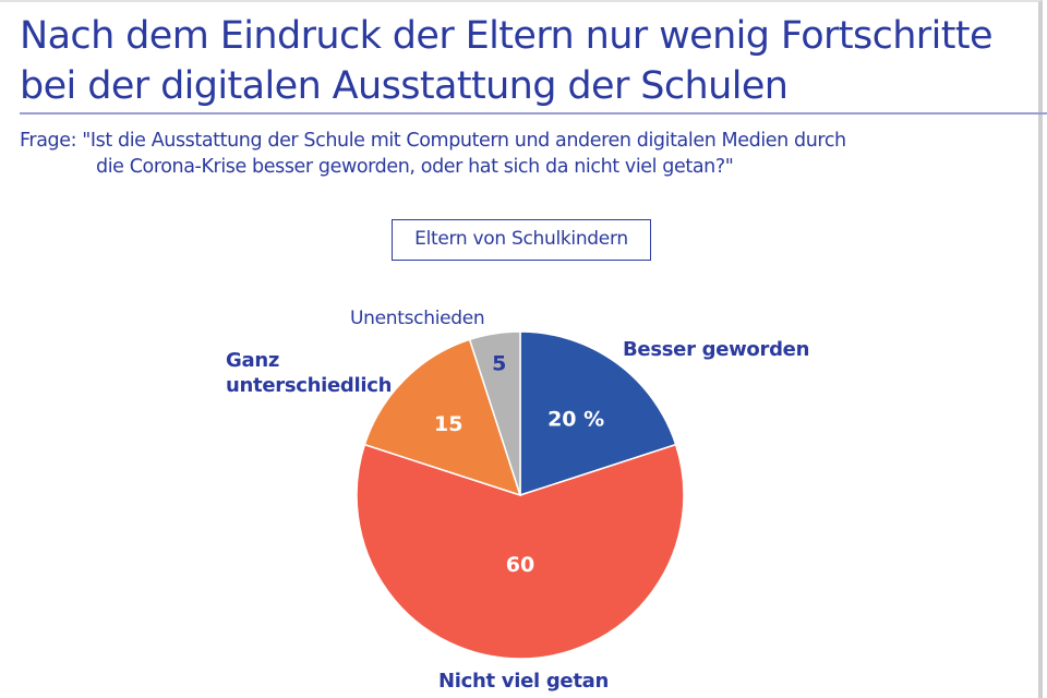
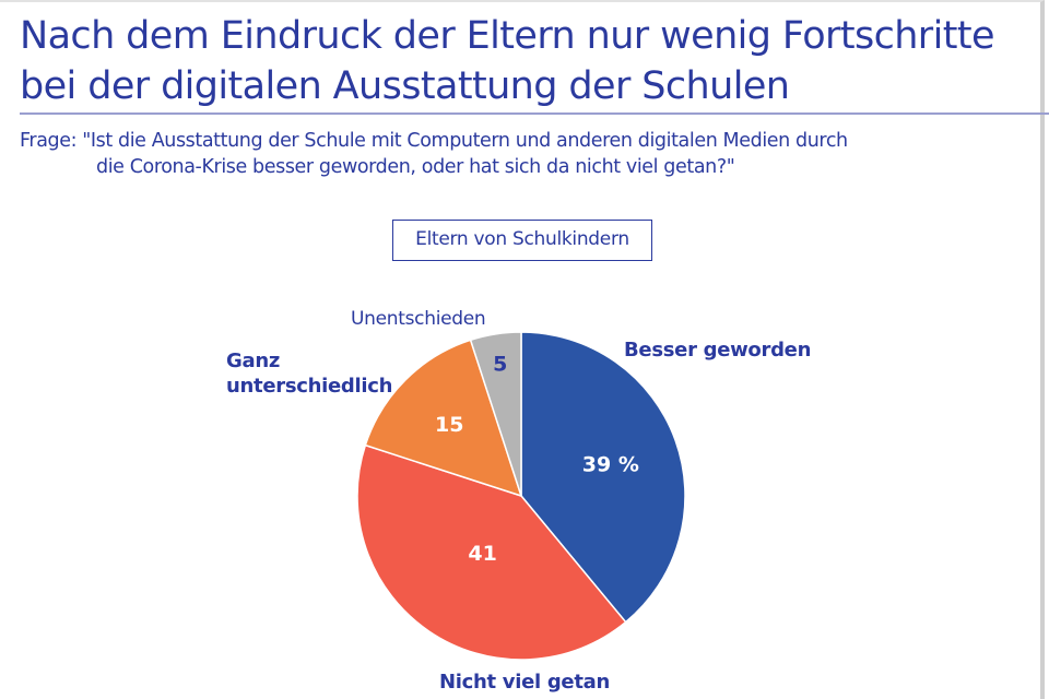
Besser geworden: 20 -> 39
Nicht viel getan: 60 -> 41
